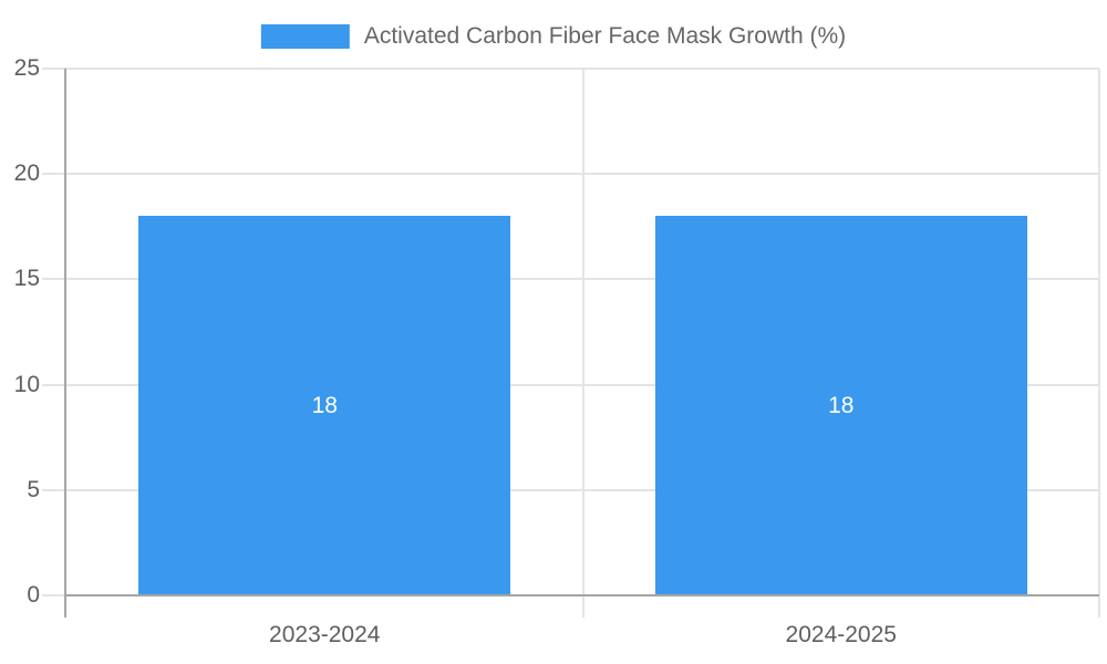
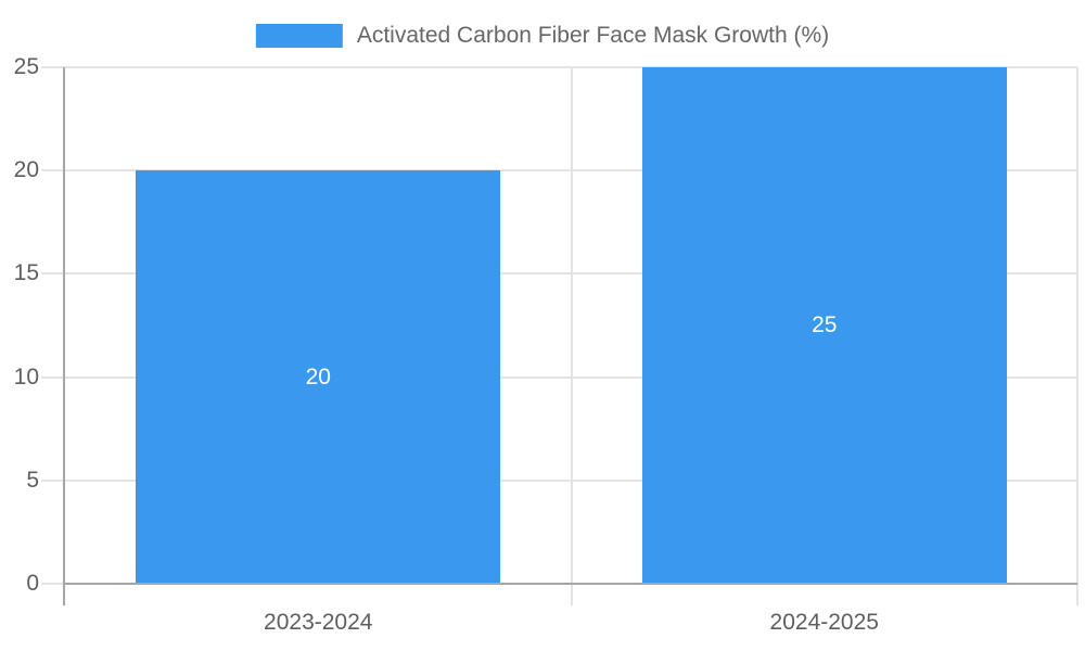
2023-2024: 18 -> 20
2024-2025: 18 -> 25
